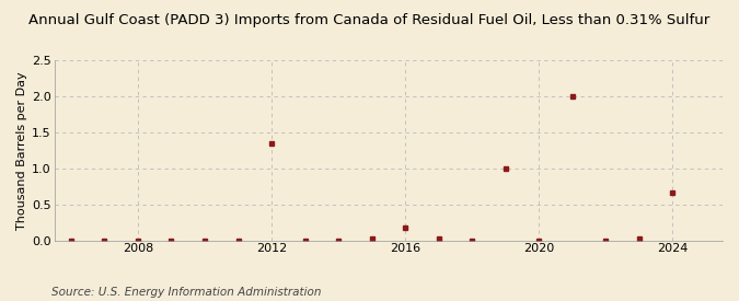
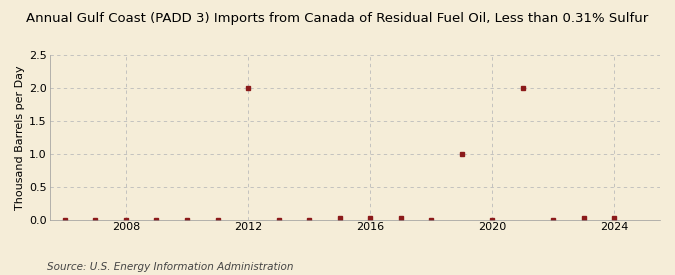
2012: 1.34 -> 2.00
2016: 0.18 -> 0.03
2024: 0.66 -> 0.03
